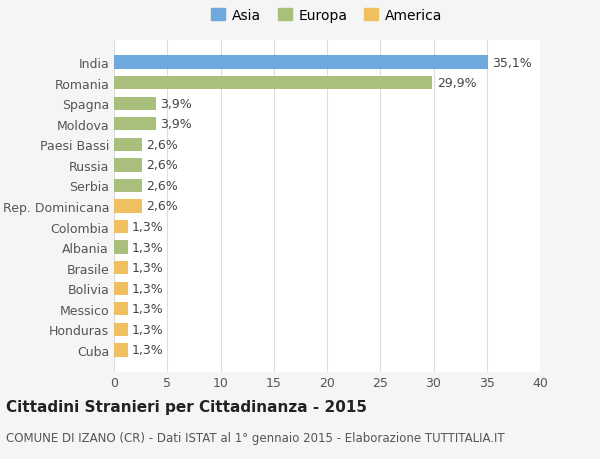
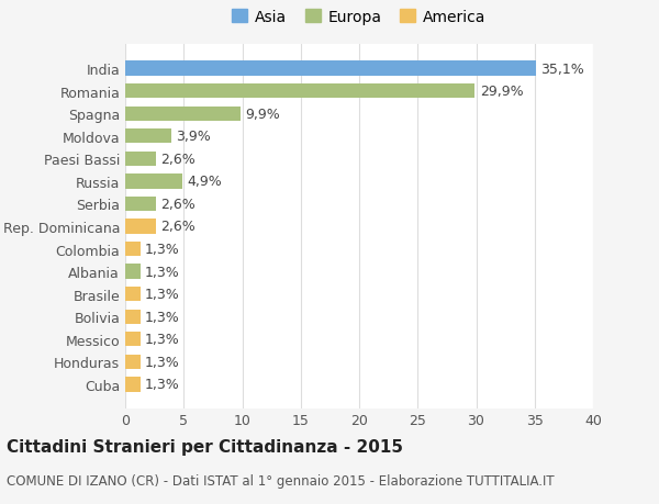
Spagna: 3,9% -> 9,9%
Russia: 2,6% -> 4,9%
